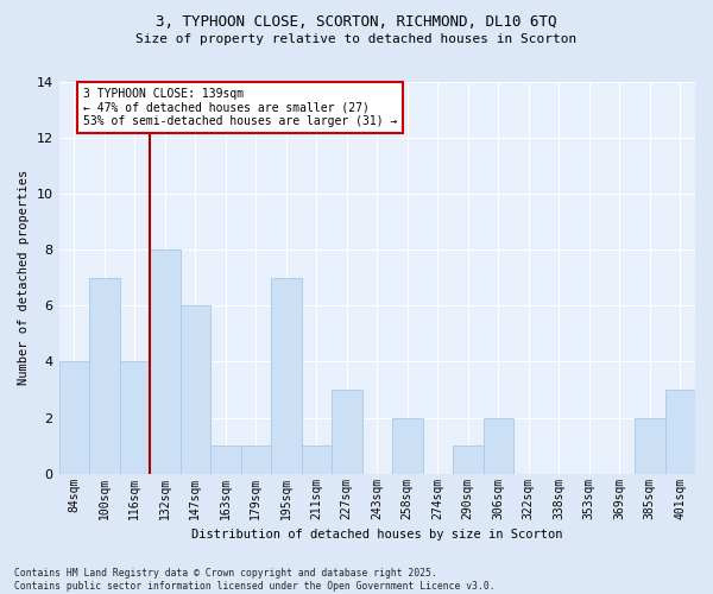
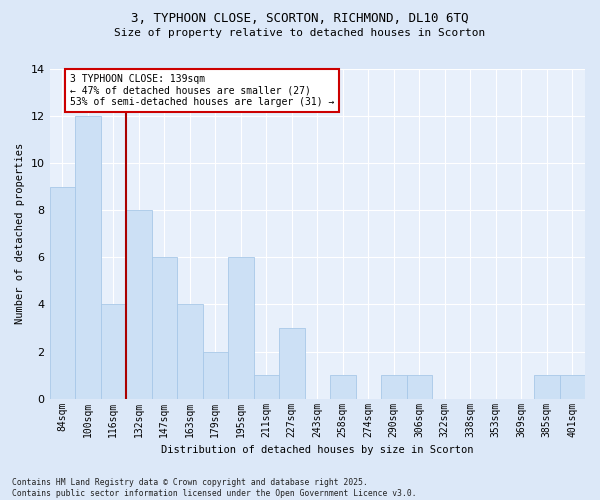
84sqm: 4 -> 9
100sqm: 7 -> 12
163sqm: 1 -> 4
179sqm: 1 -> 2
195sqm: 7 -> 6
258sqm: 2 -> 1
306sqm: 2 -> 1
385sqm: 2 -> 1
401sqm: 3 -> 1
